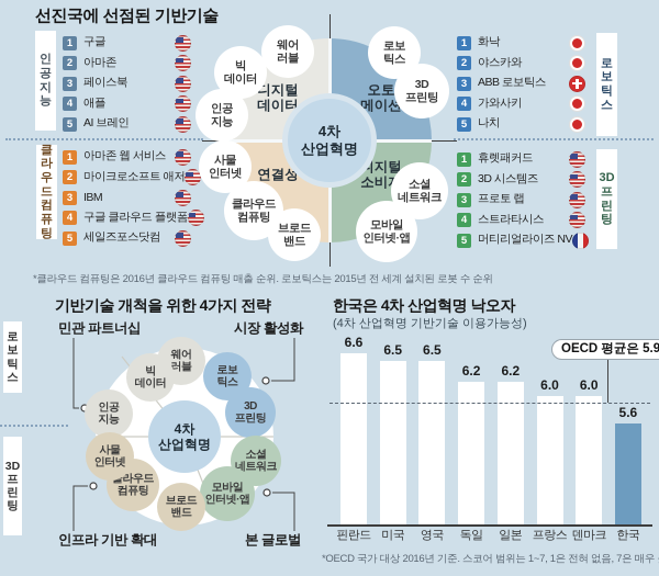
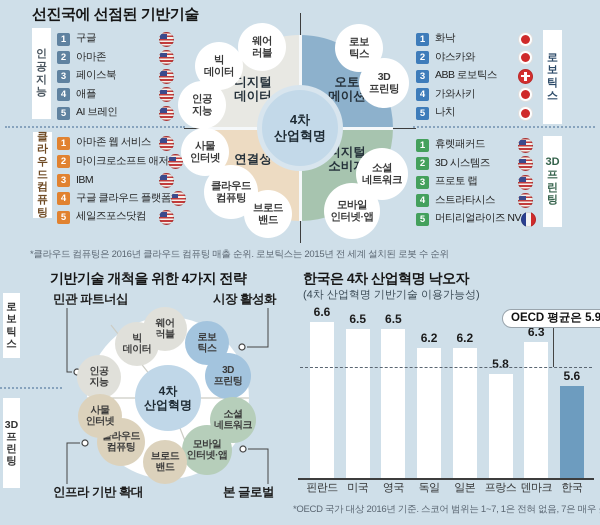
프랑스: 6.0 -> 5.8
덴마크: 6.0 -> 6.3
